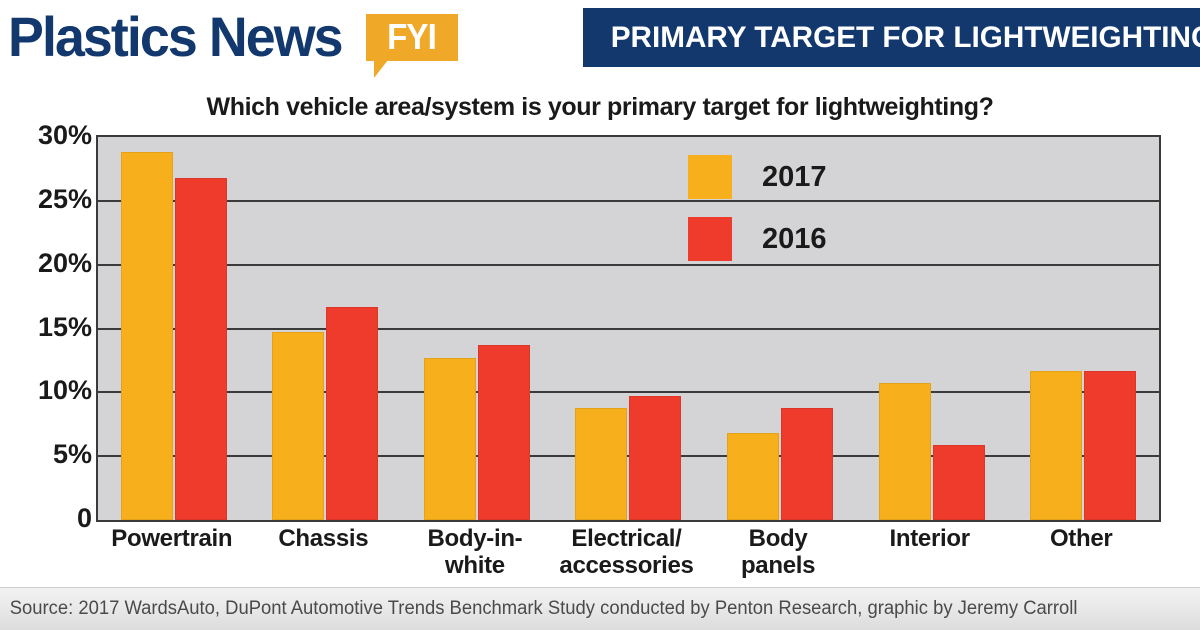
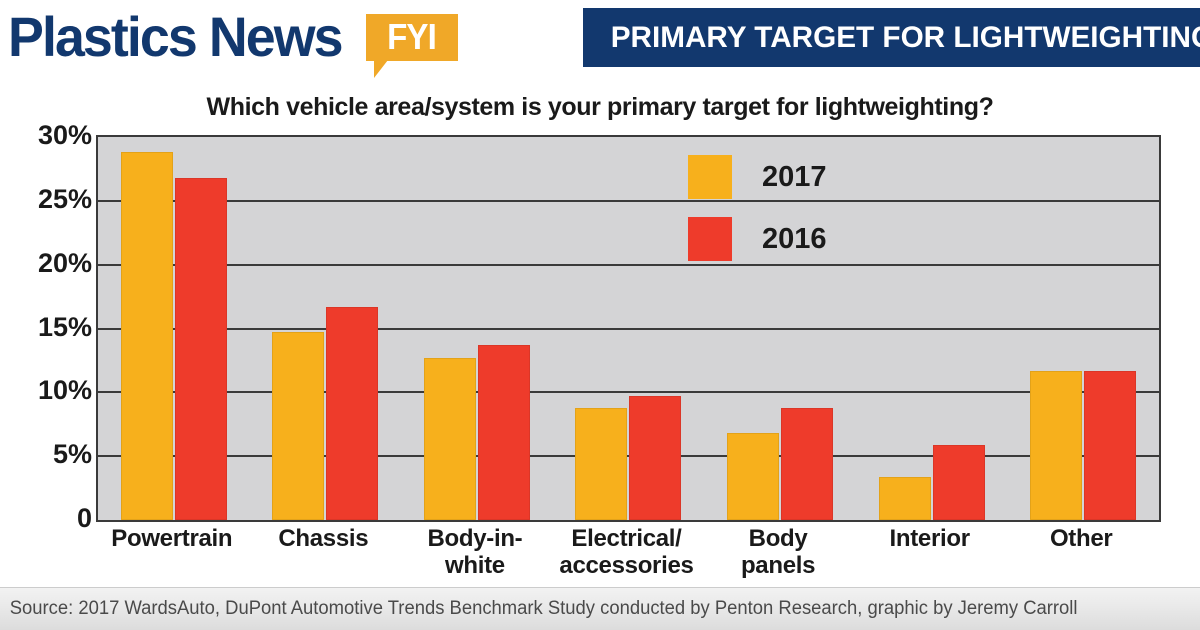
2017/Interior: 10.7% -> 3.4%
